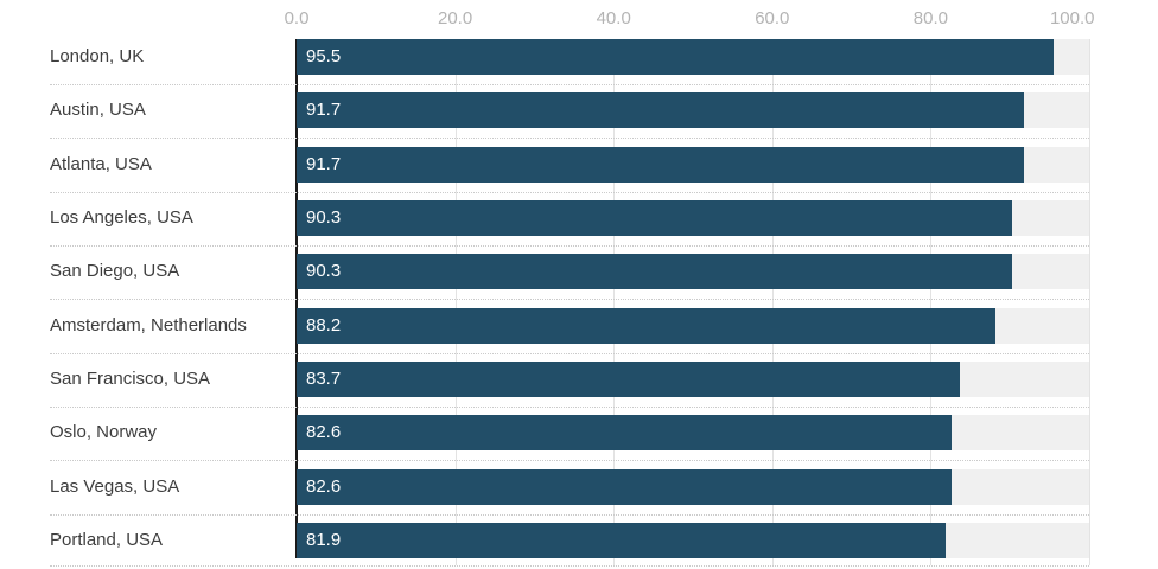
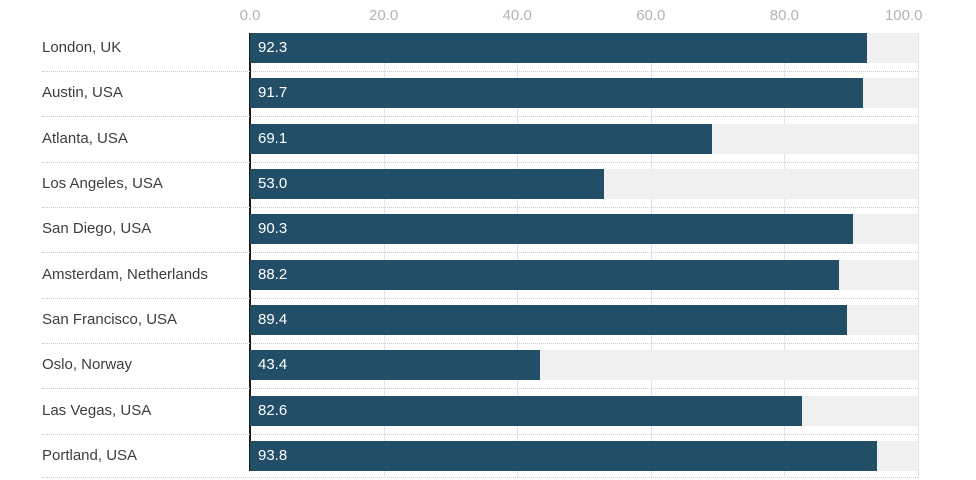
London, UK: 95.5 -> 92.3
Atlanta, USA: 91.7 -> 69.1
Los Angeles, USA: 90.3 -> 53.0
San Francisco, USA: 83.7 -> 89.4
Oslo, Norway: 82.6 -> 43.4
Portland, USA: 81.9 -> 93.8
